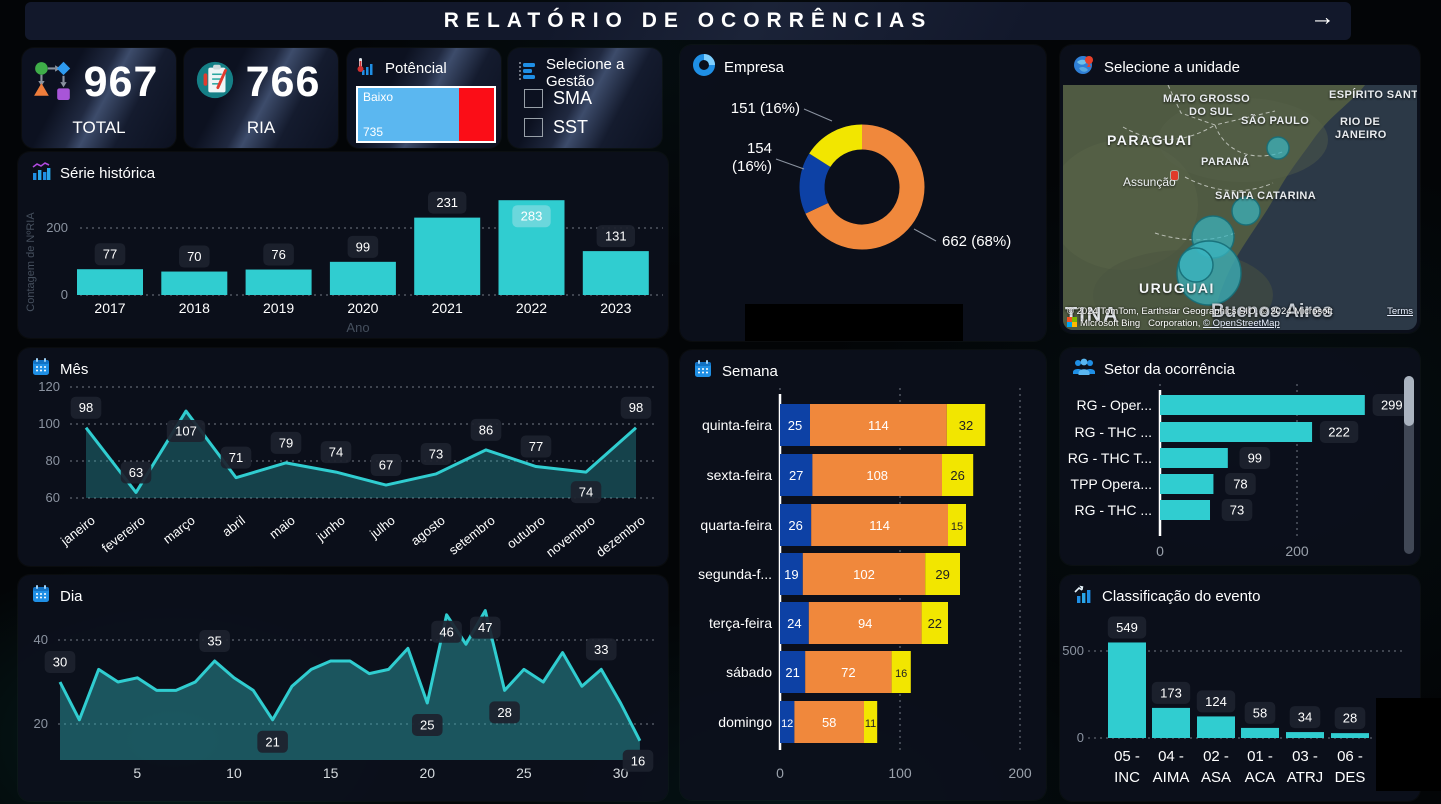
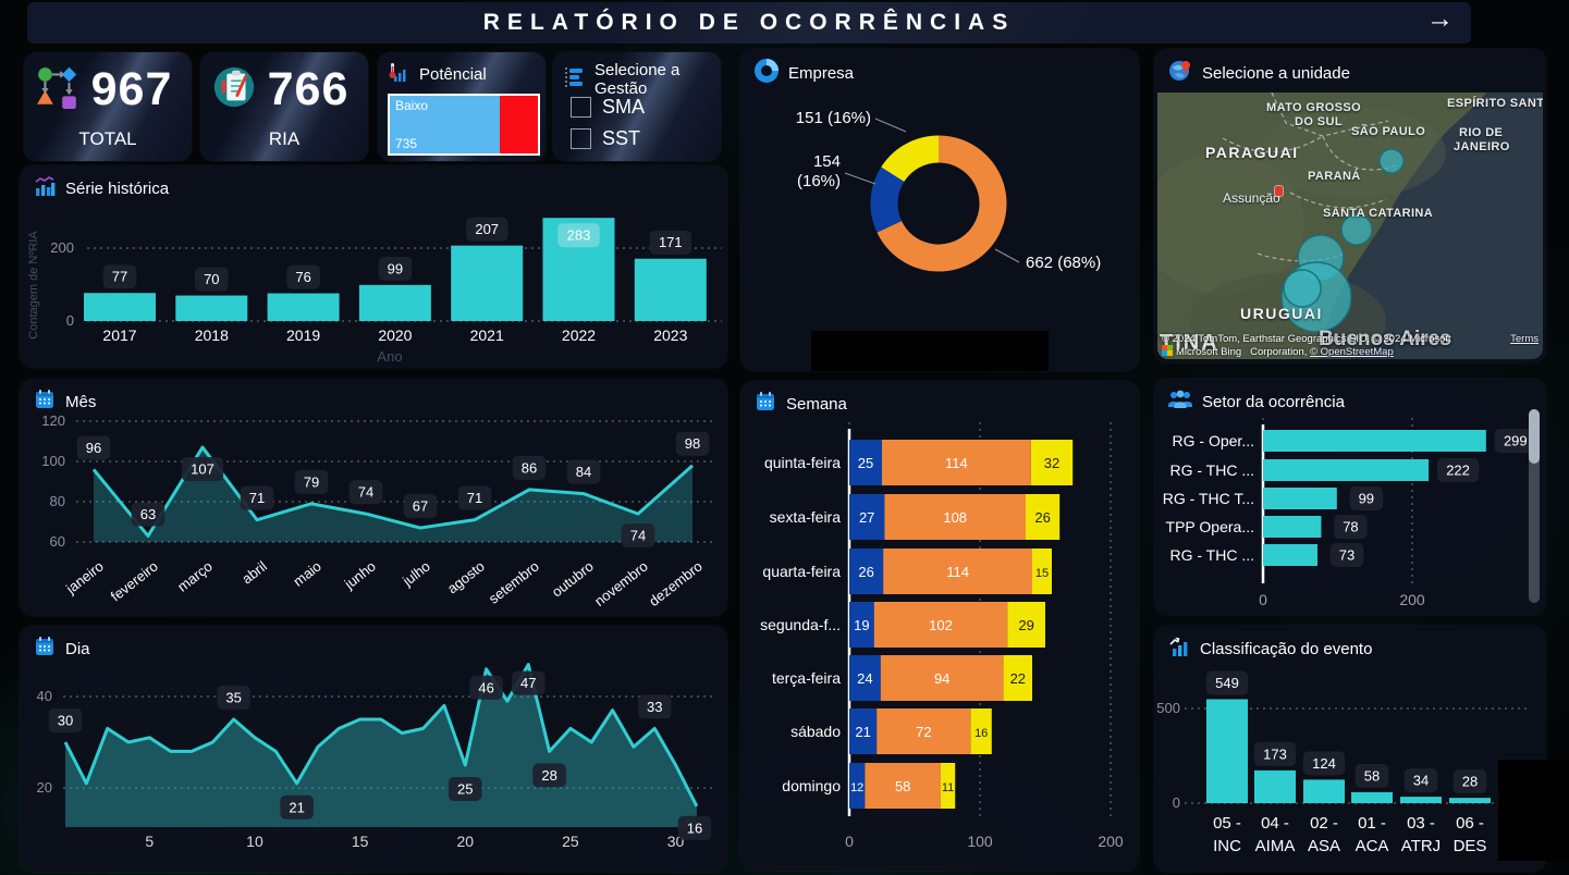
Série histórica/2021: 231 -> 207
Série histórica/2023: 131 -> 171
Mês/janeiro: 98 -> 96
Mês/agosto: 73 -> 71
Mês/outubro: 77 -> 84
